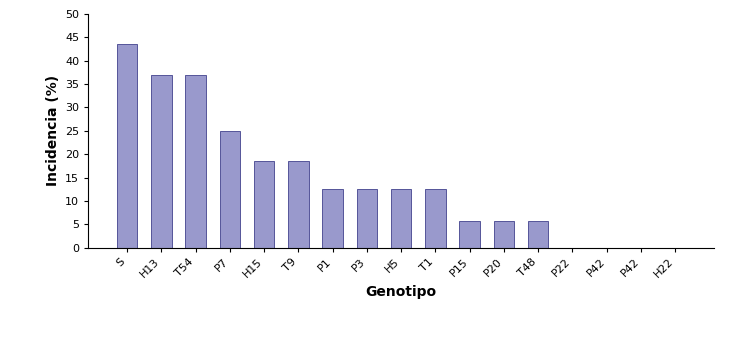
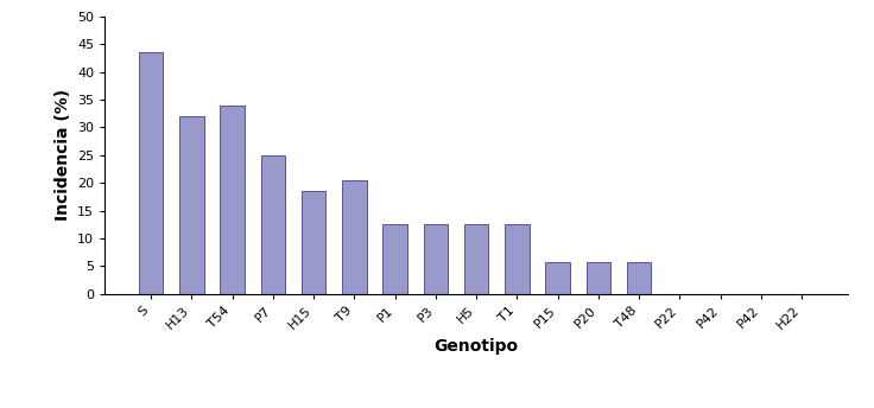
H13: 37.0 -> 32.0
T54: 37.0 -> 34.0
T9: 18.5 -> 20.5
